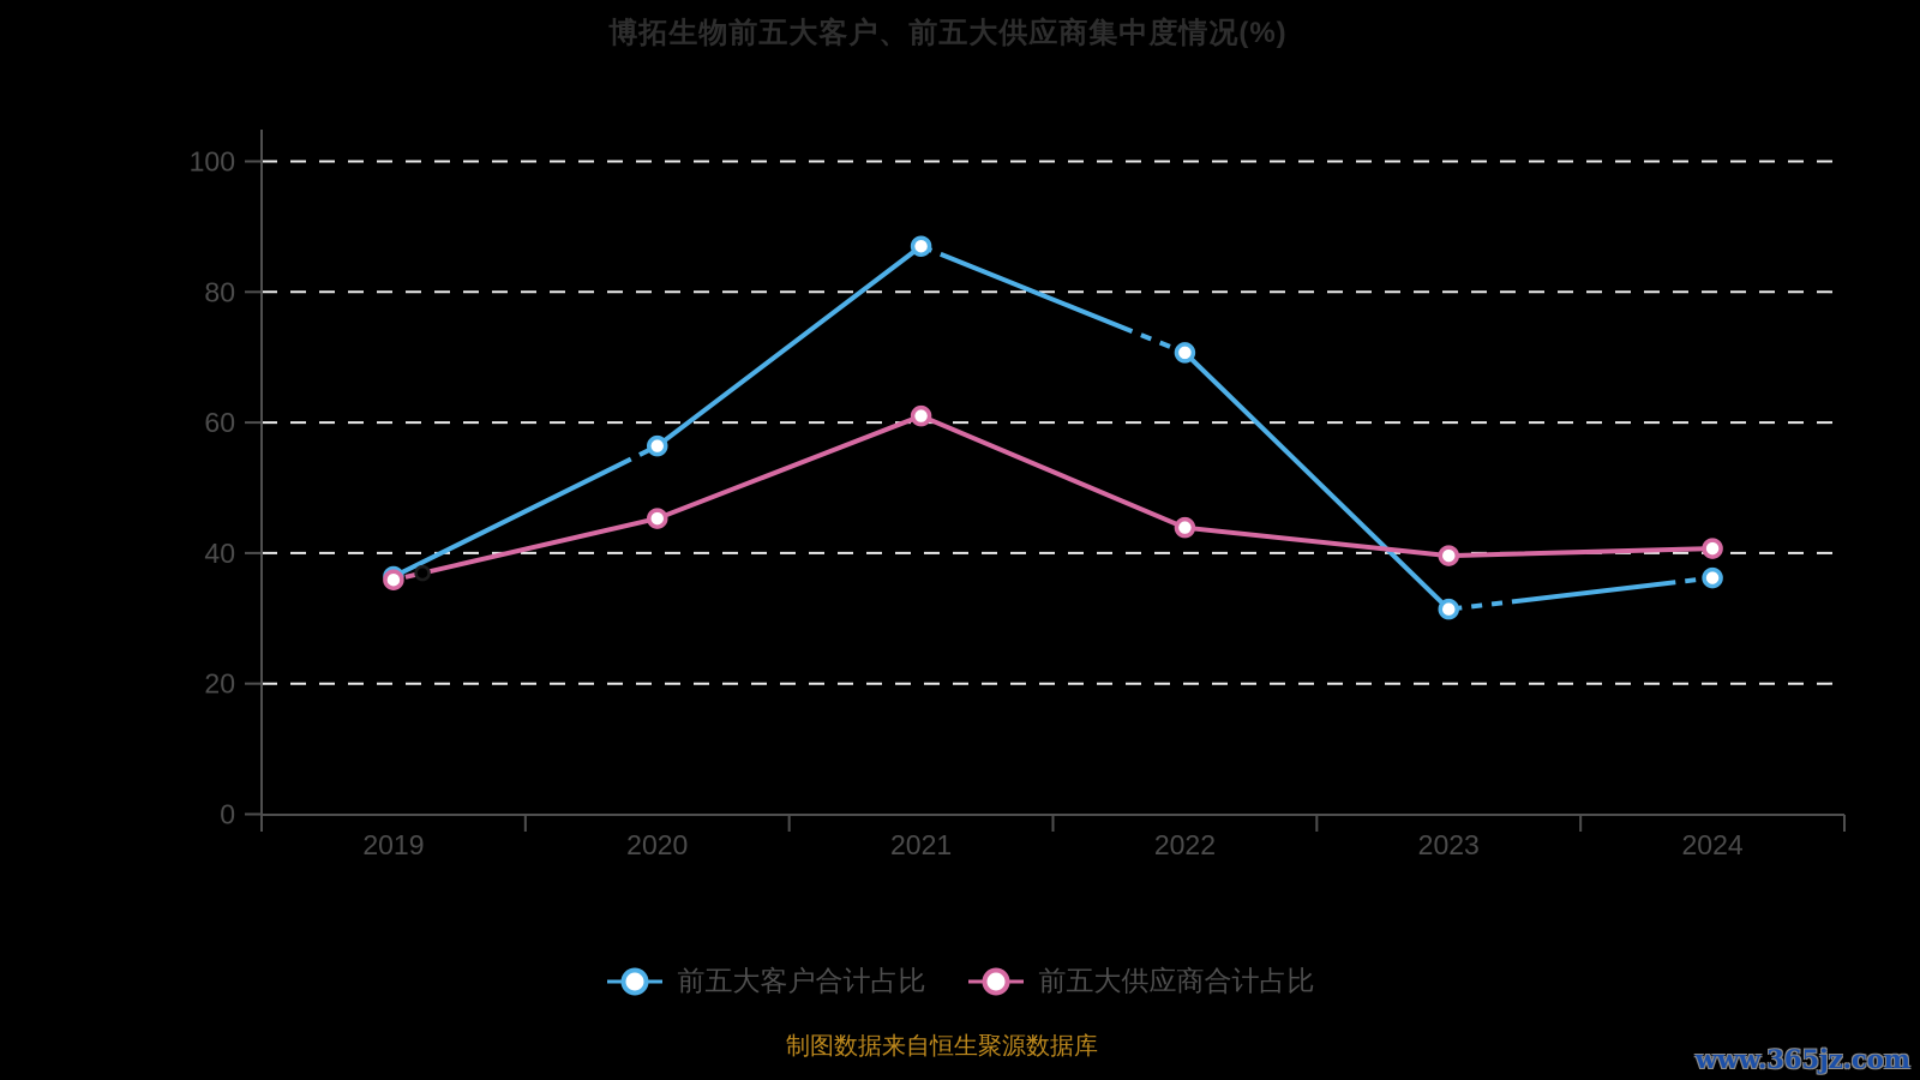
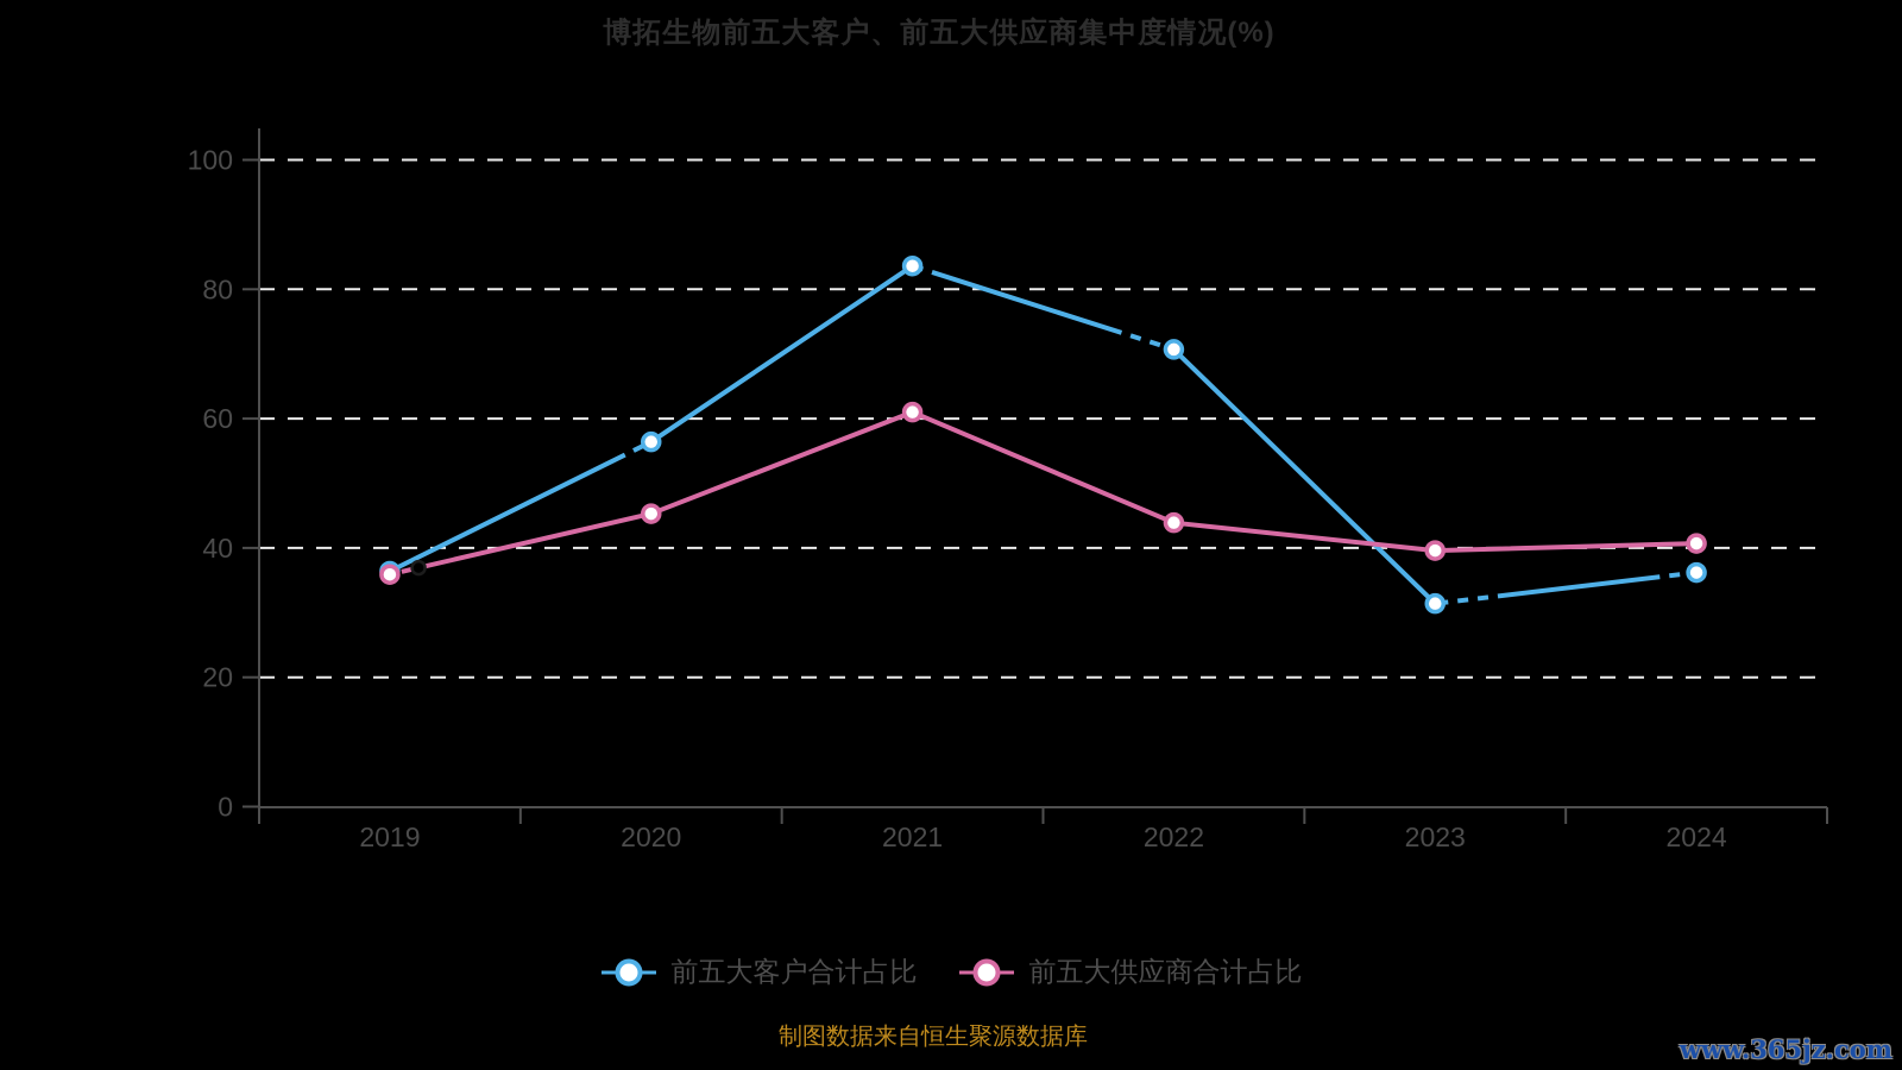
前五大客户合计占比/2021: 87 -> 84
